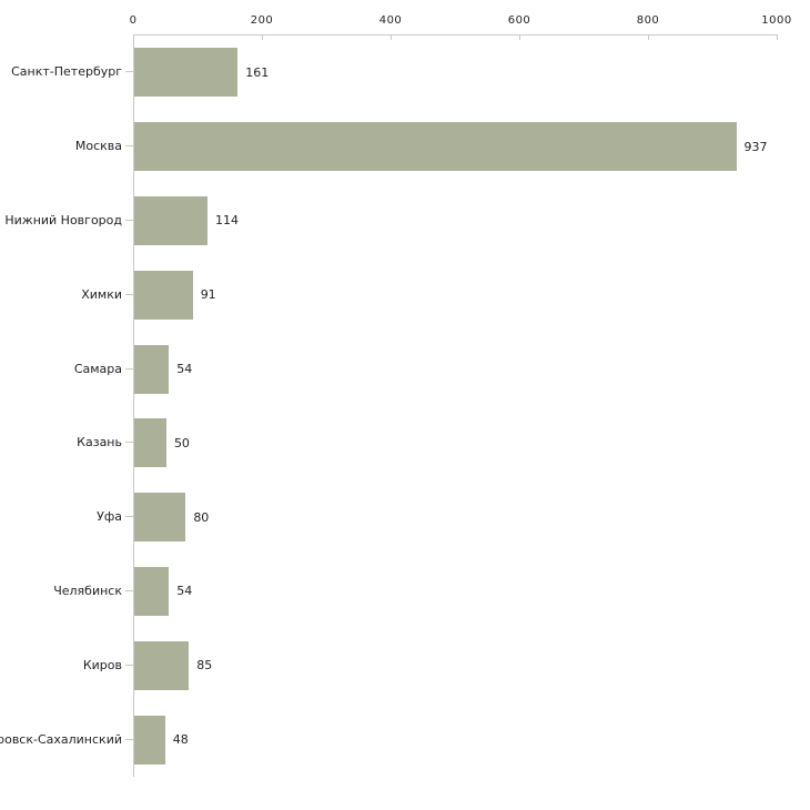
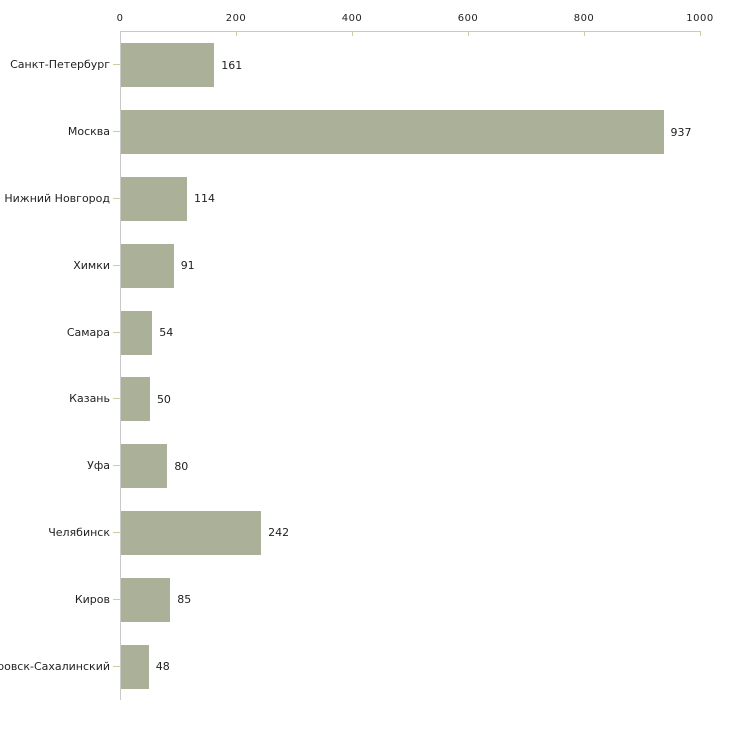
Челябинск: 54 -> 242
